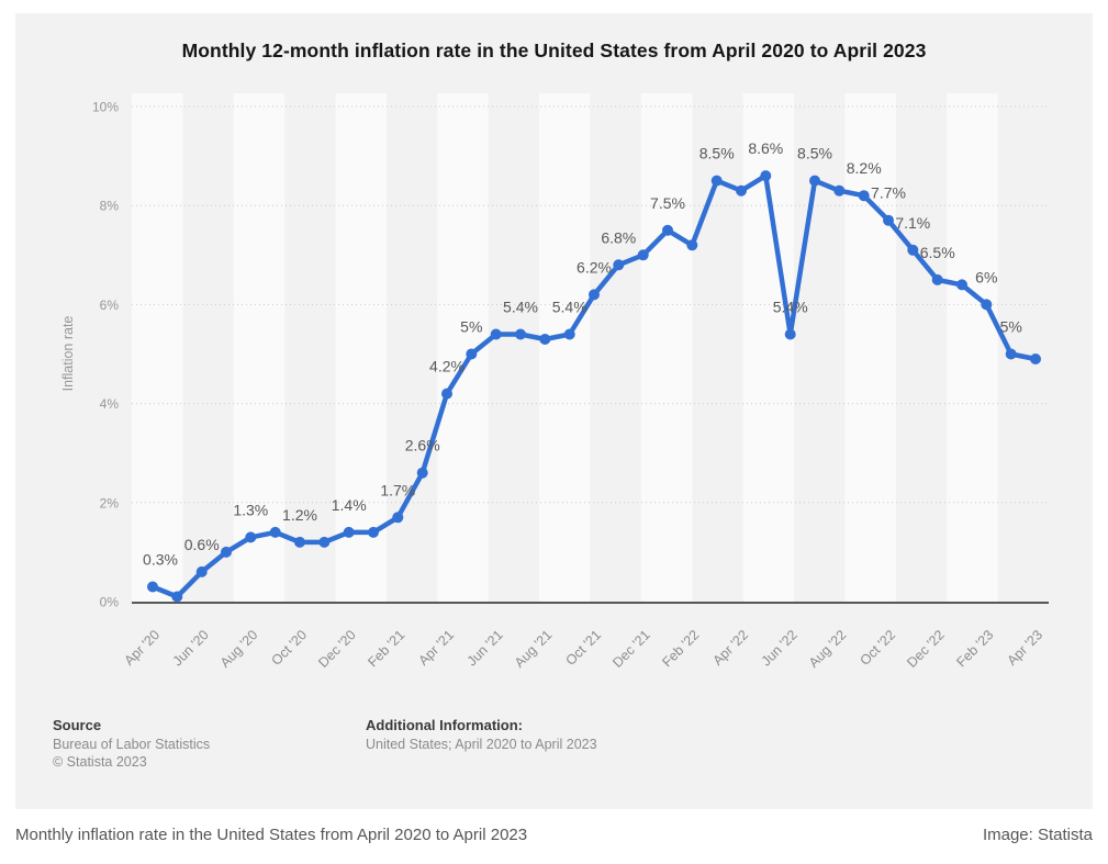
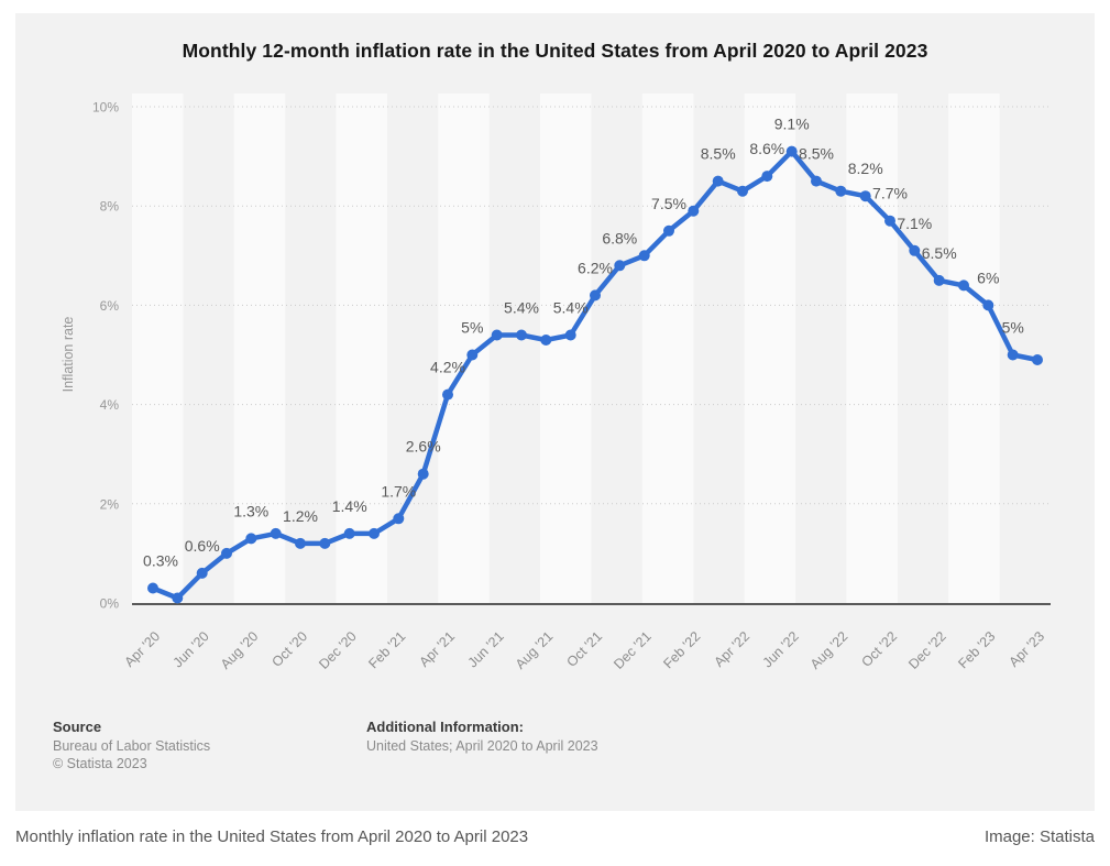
Feb '22: 7.2% -> 7.9%
Jun '22: 5.4% -> 9.1%
